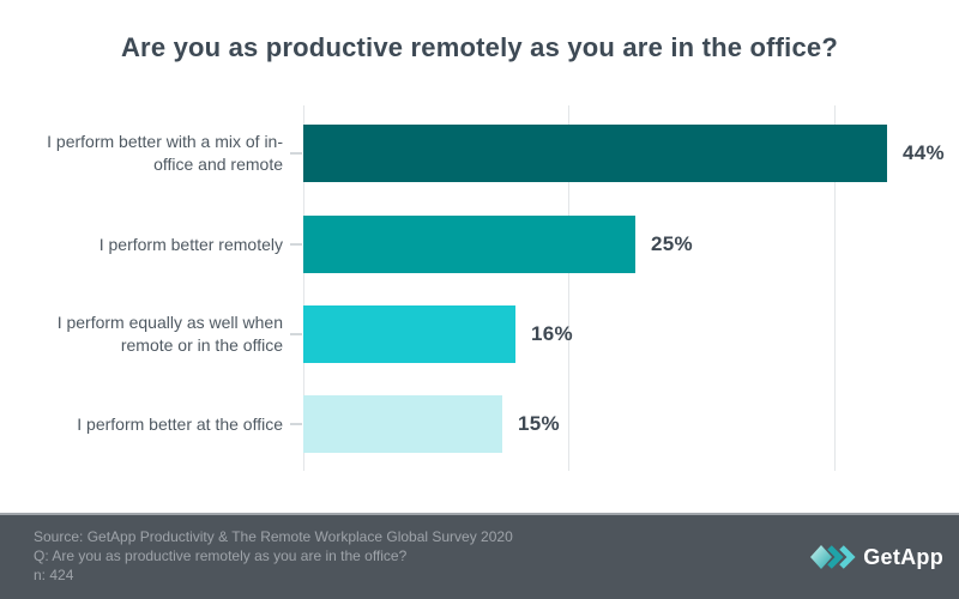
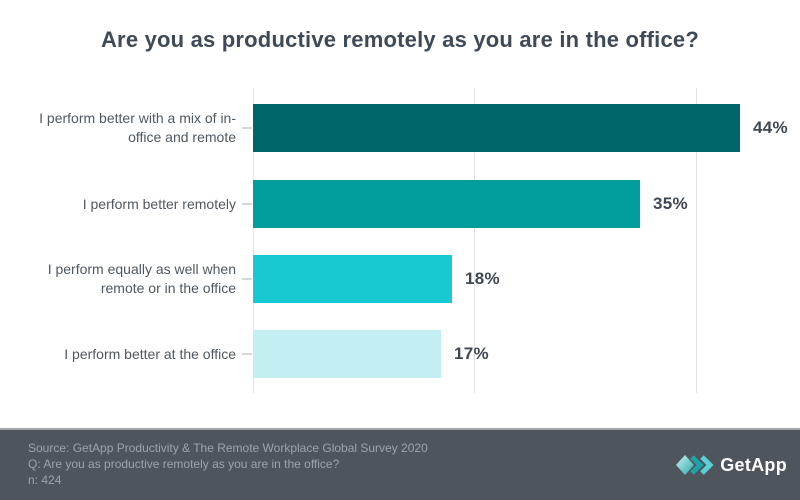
I perform better remotely: 25% -> 35%
I perform equally as well when remote or in the office: 16% -> 18%
I perform better at the office: 15% -> 17%
